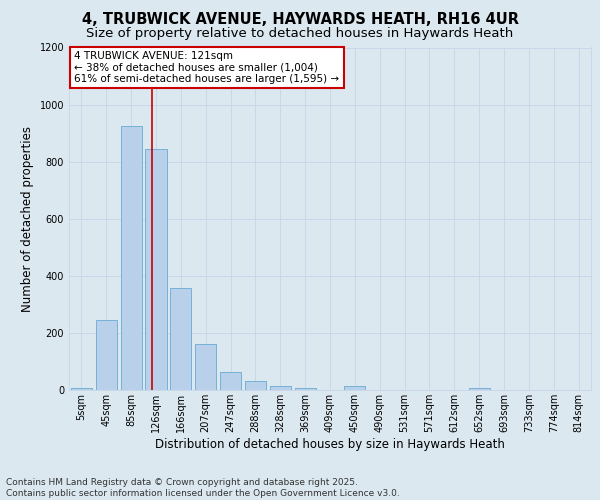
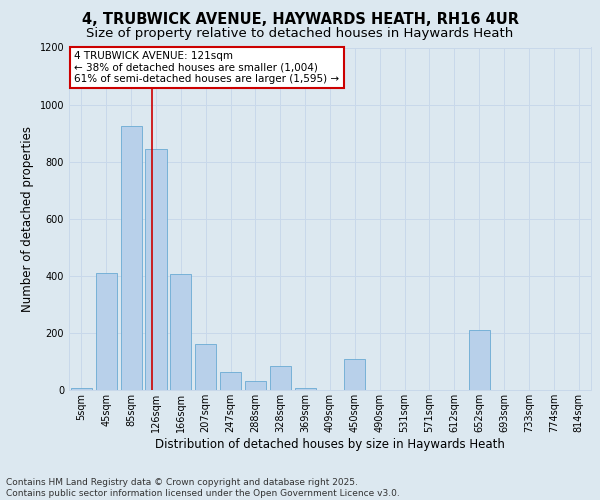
45sqm: 247 -> 410
166sqm: 356 -> 405
328sqm: 15 -> 85
450sqm: 13 -> 110
652sqm: 8 -> 210
